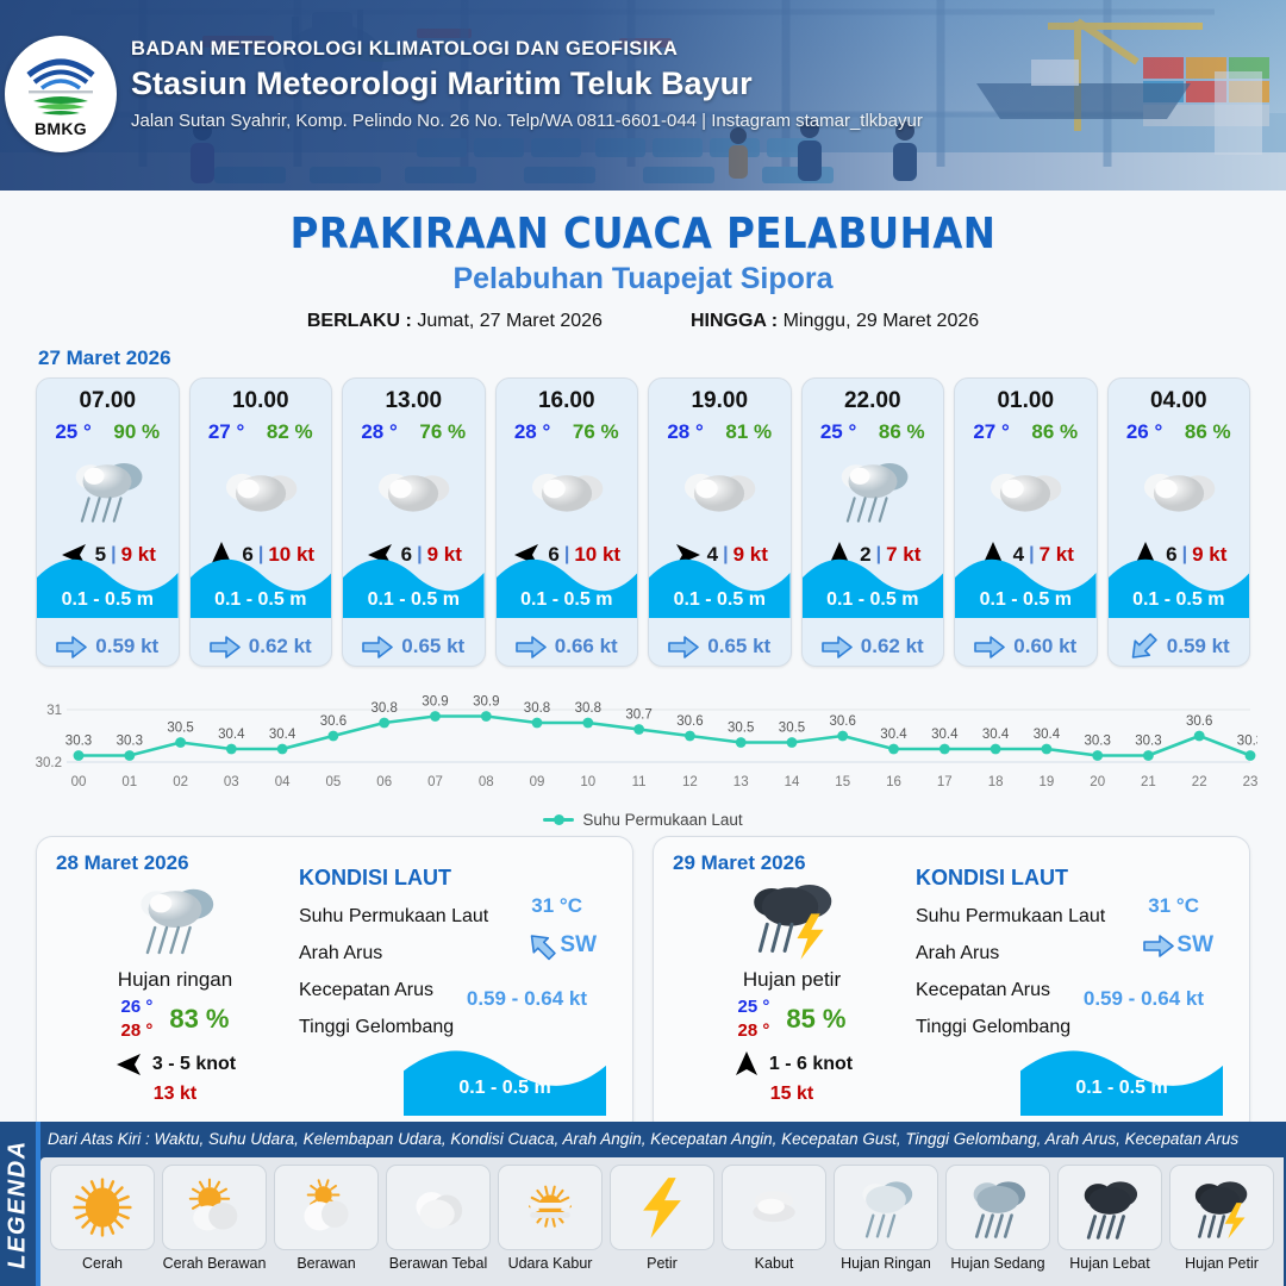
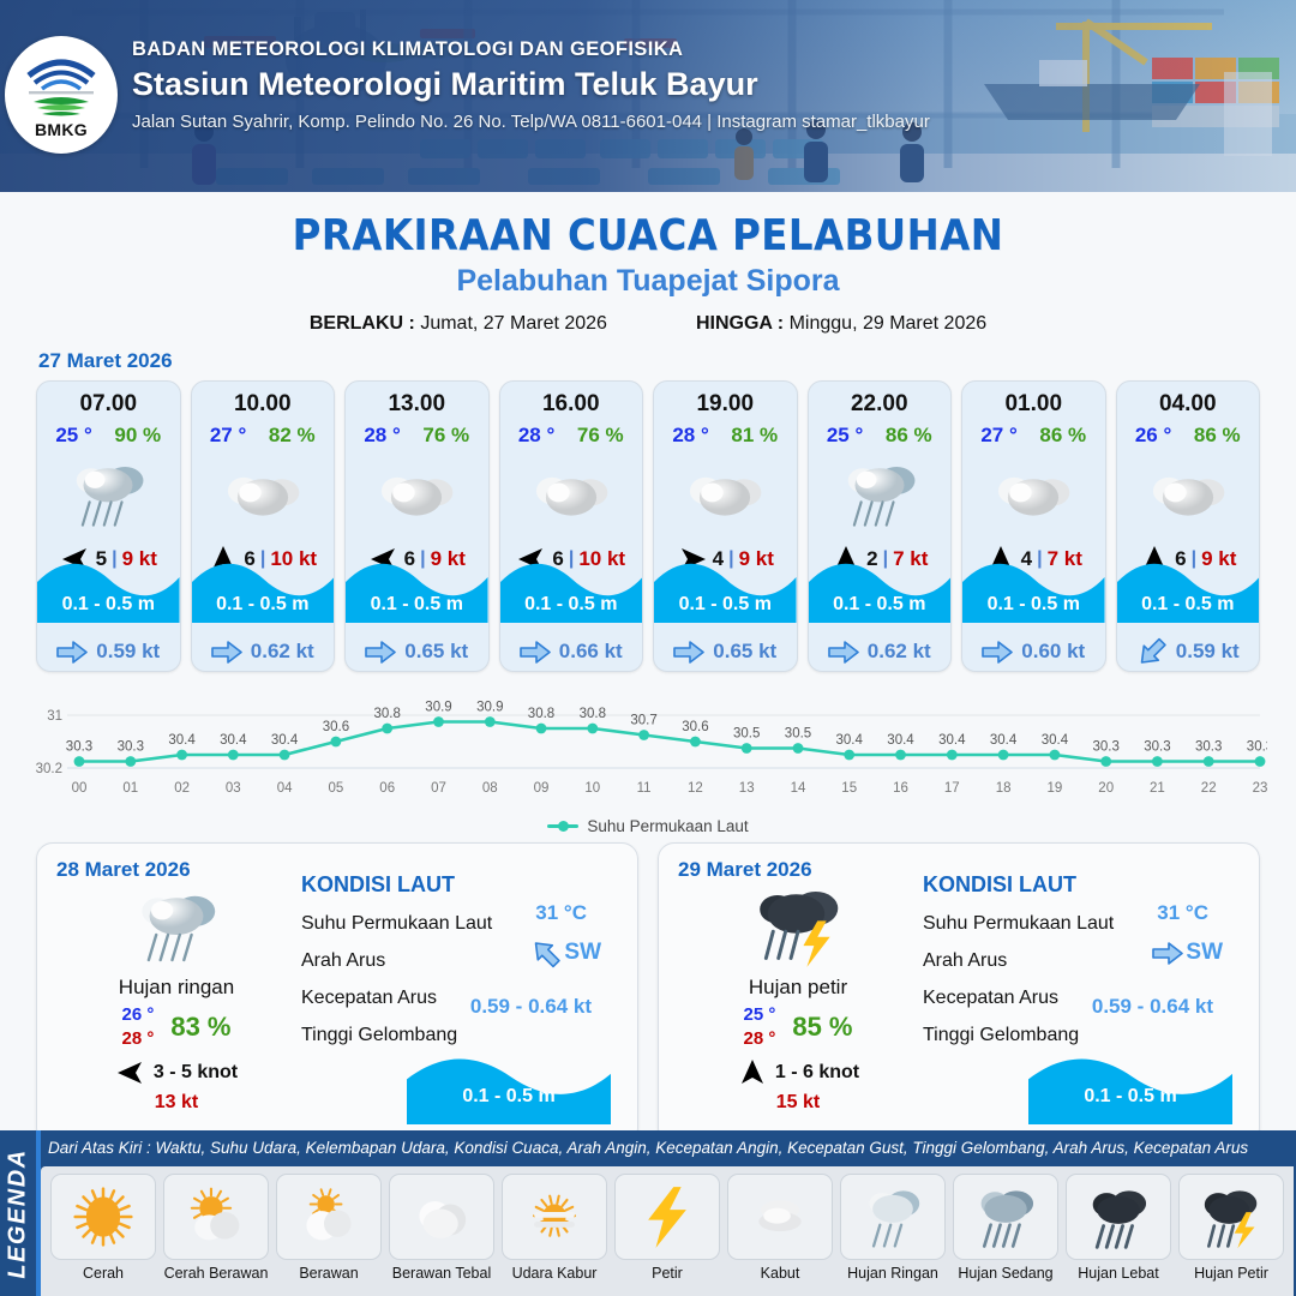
02: 30.5 -> 30.4
15: 30.6 -> 30.4
22: 30.6 -> 30.3
